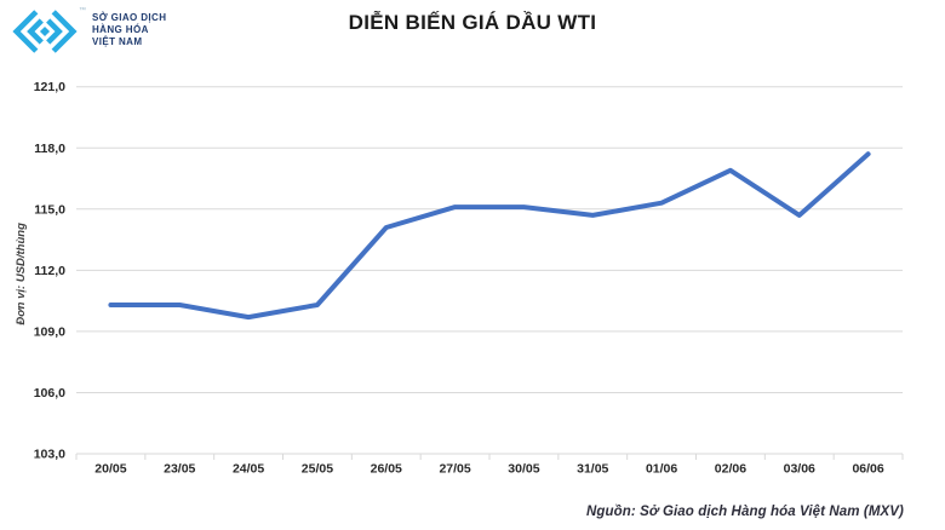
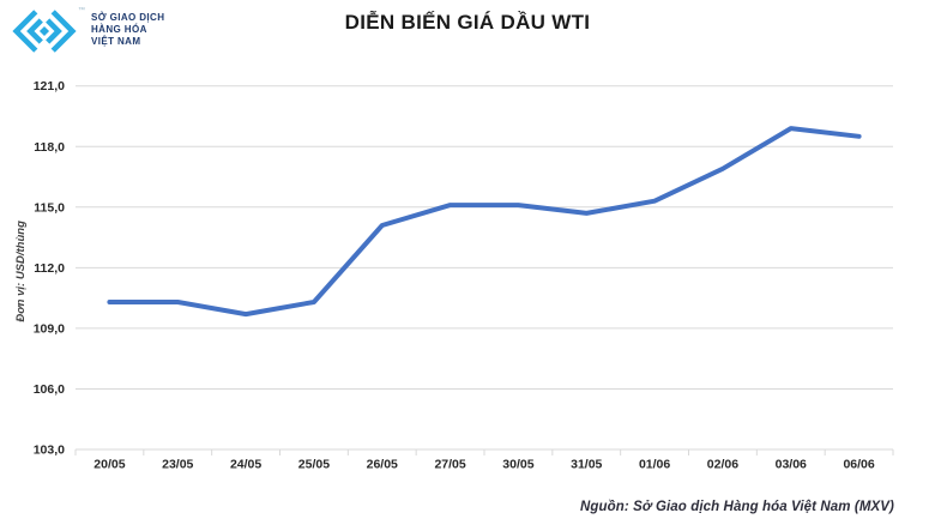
03/06: 114,7 -> 118,9
06/06: 117,7 -> 118,5
